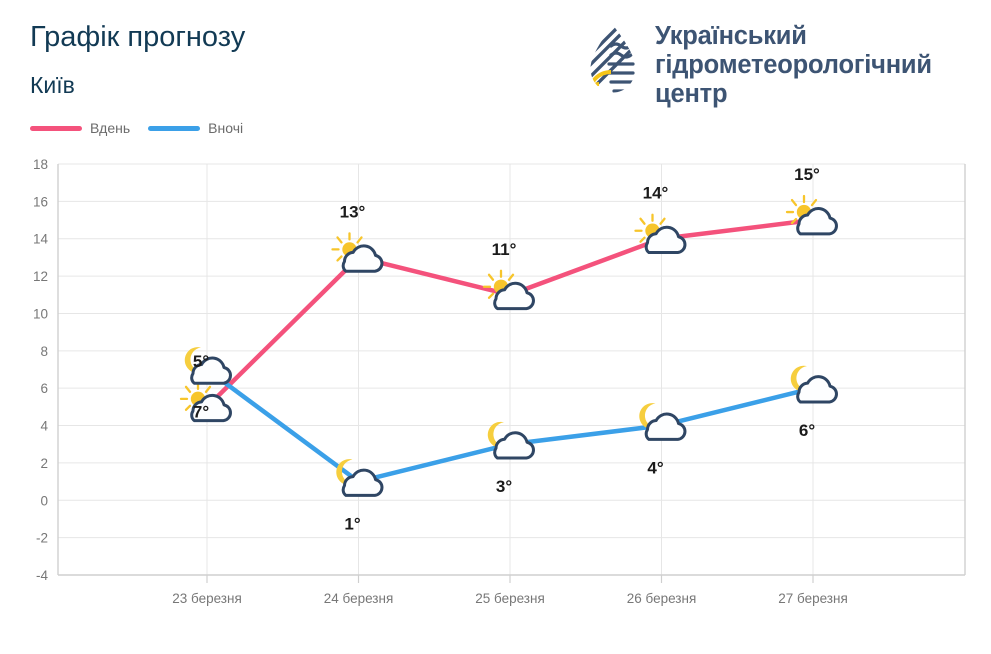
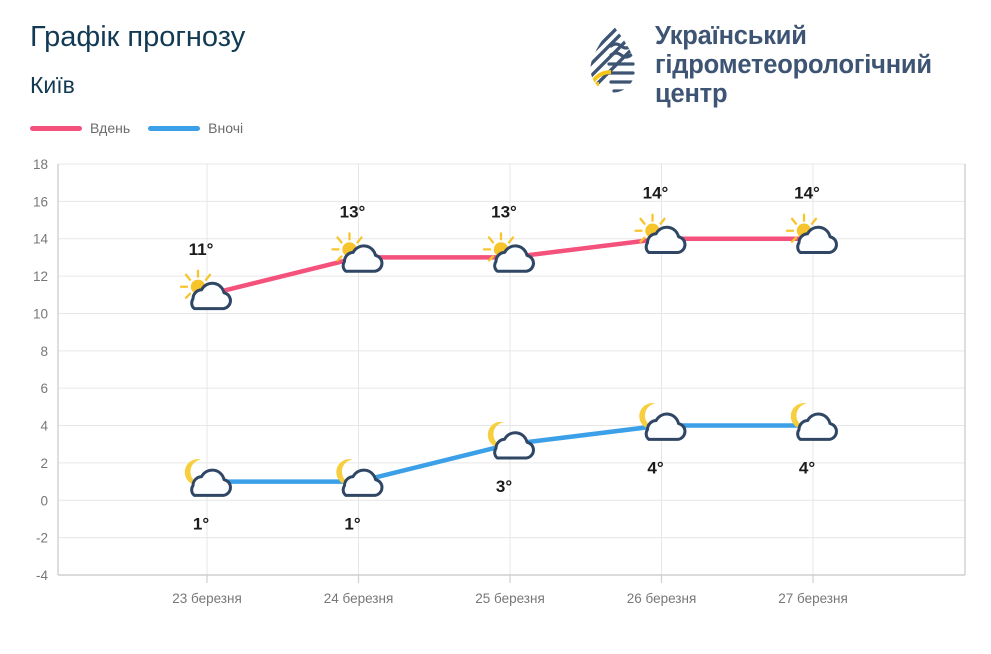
Вдень/23 березня: 5° -> 11°
Вночі/23 березня: 7° -> 1°
Вдень/25 березня: 11° -> 13°
Вдень/27 березня: 15° -> 14°
Вночі/27 березня: 6° -> 4°
